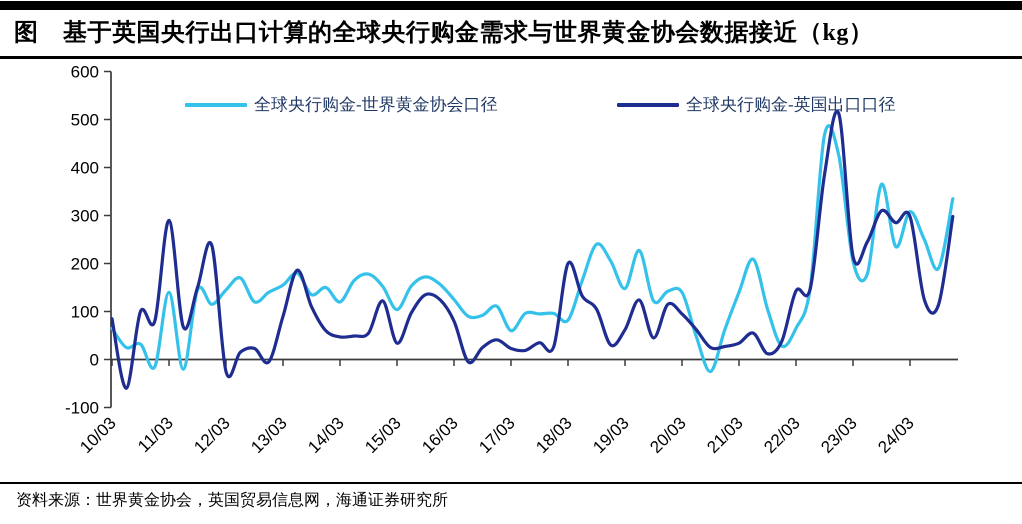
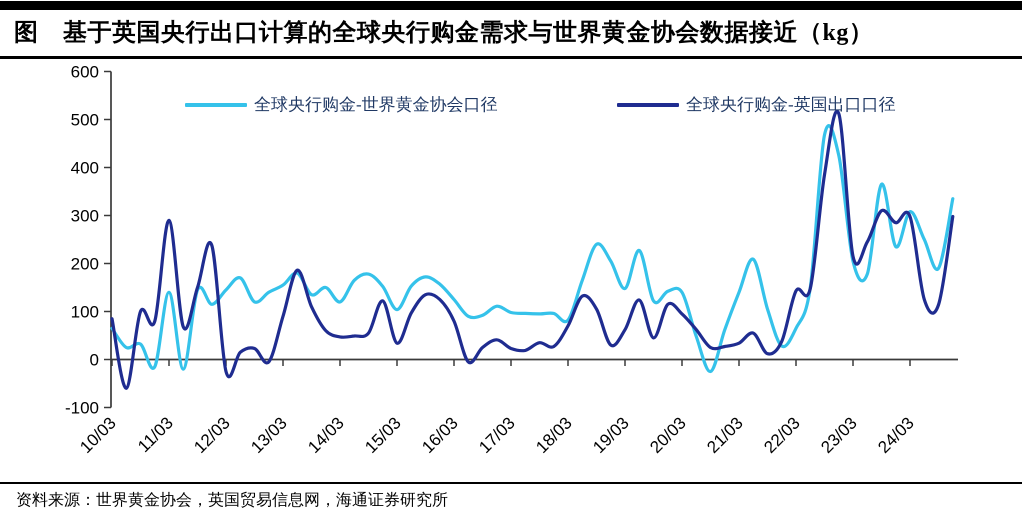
全球央行购金-世界黄金协会口径/17/03: 60 -> 100
全球央行购金-英国出口口径/18/03: 200 -> 70
